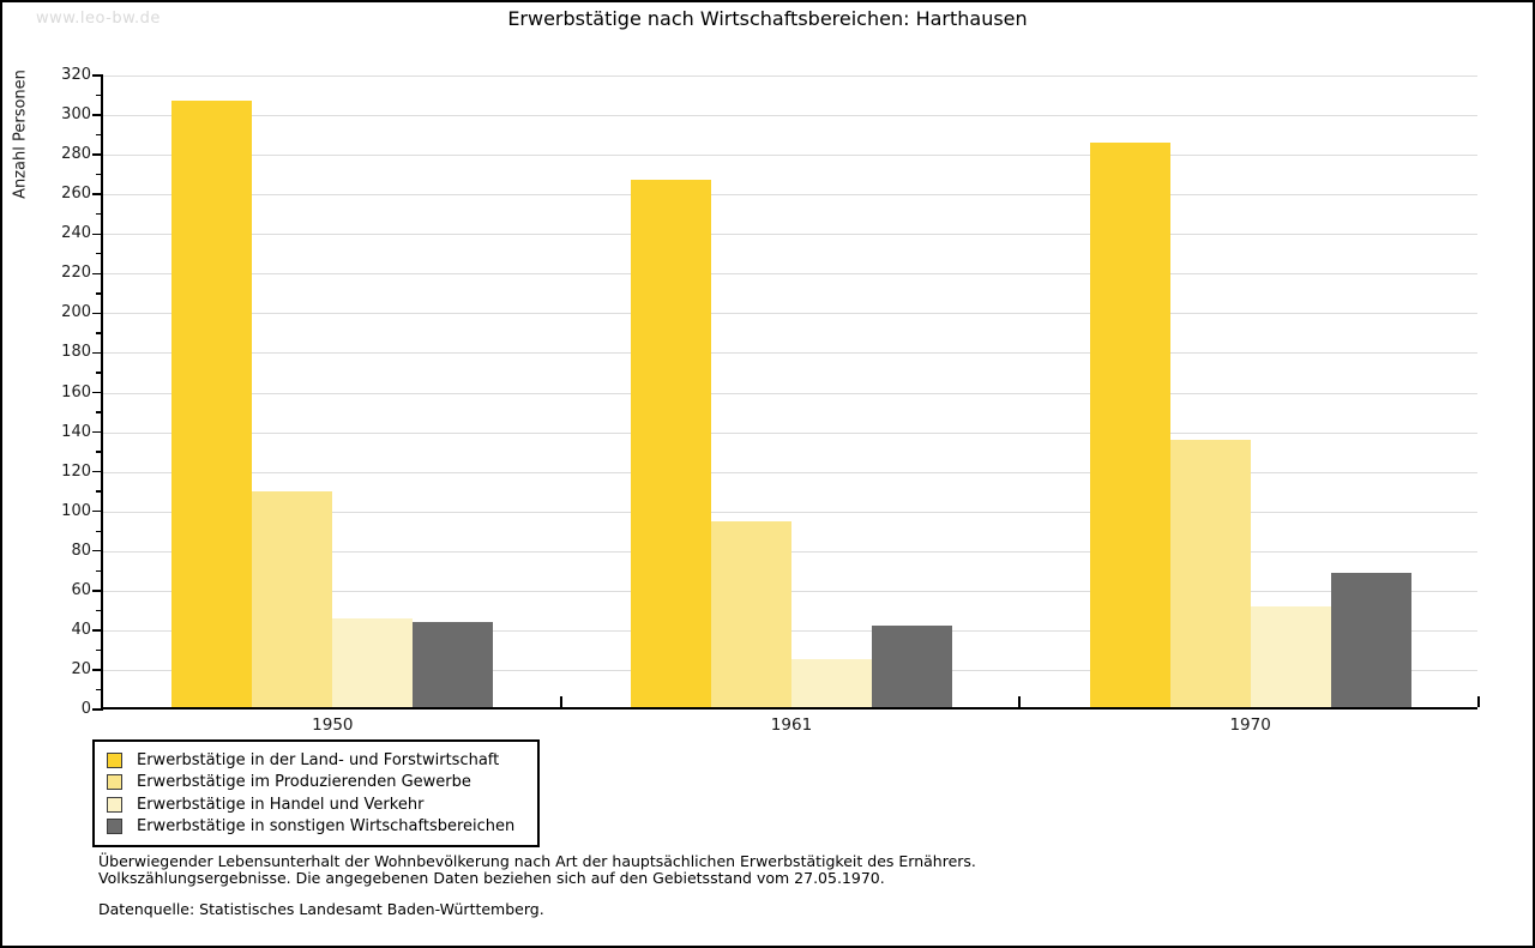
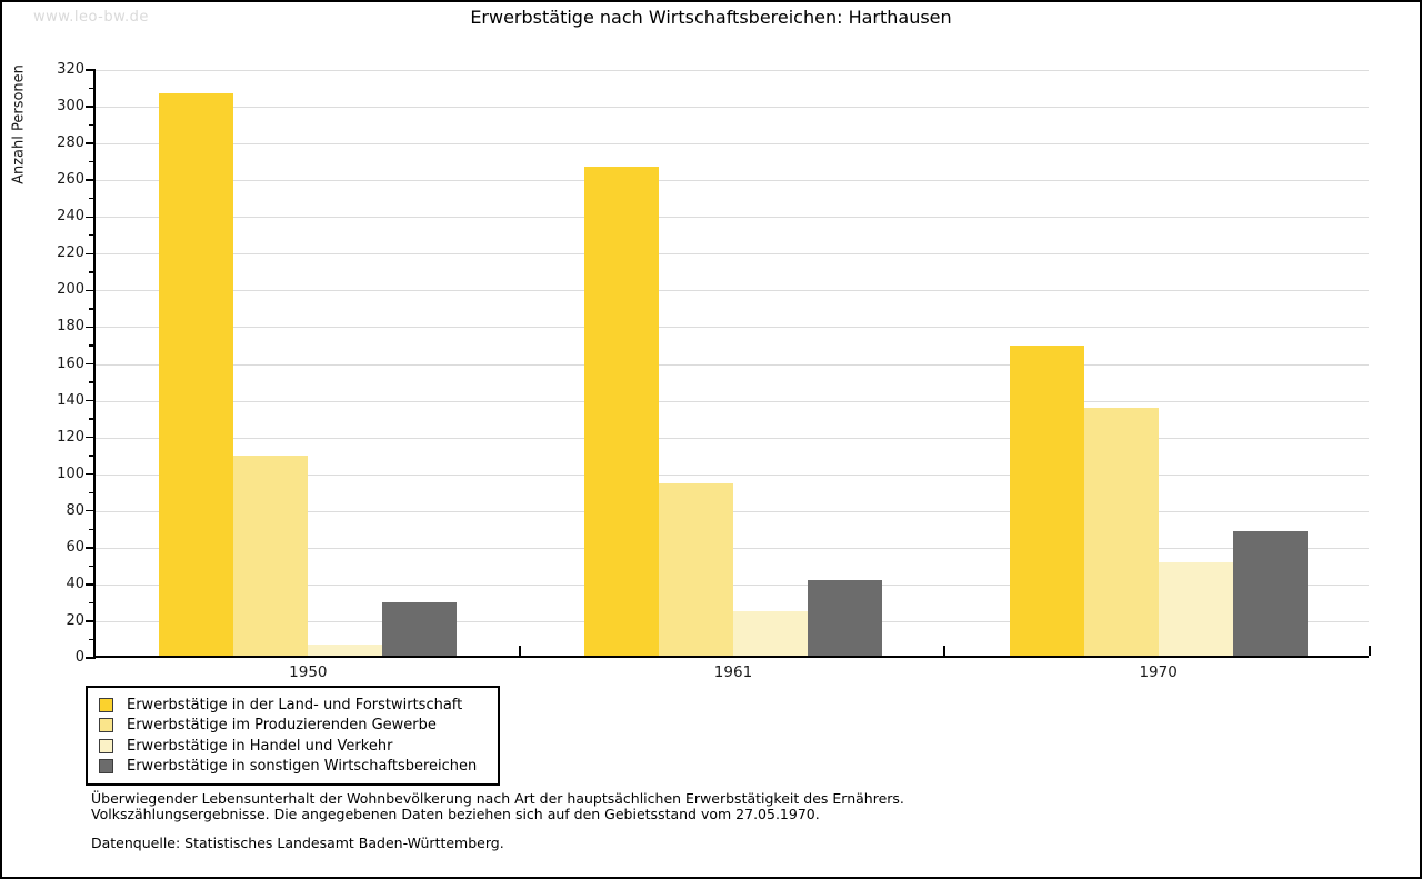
Erwerbstätige in Handel und Verkehr/1950: 45 -> 6
Erwerbstätige in sonstigen Wirtschaftsbereichen/1950: 43 -> 29
Erwerbstätige in der Land- und Forstwirtschaft/1970: 285 -> 169
